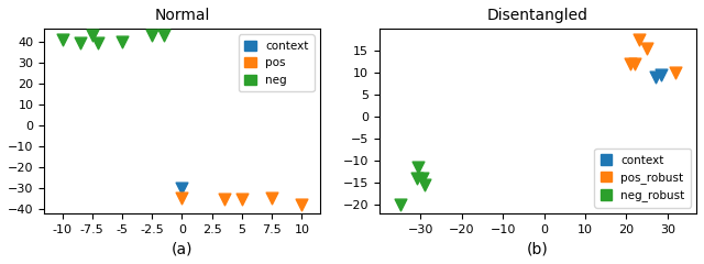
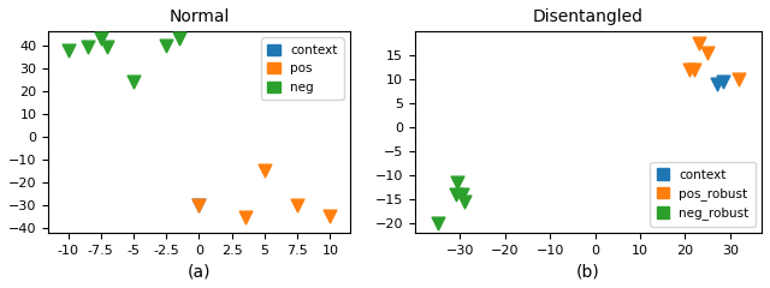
Normal/neg/-10: 41 -> 38
Normal/neg/-5: 40 -> 24
Normal/neg/-2.5: 43 -> 40
Normal/pos/0: -35 -> -30
Normal/pos/5: -36 -> -15
Normal/pos/7.5: -35 -> -30
Normal/pos/10: -38 -> -35
